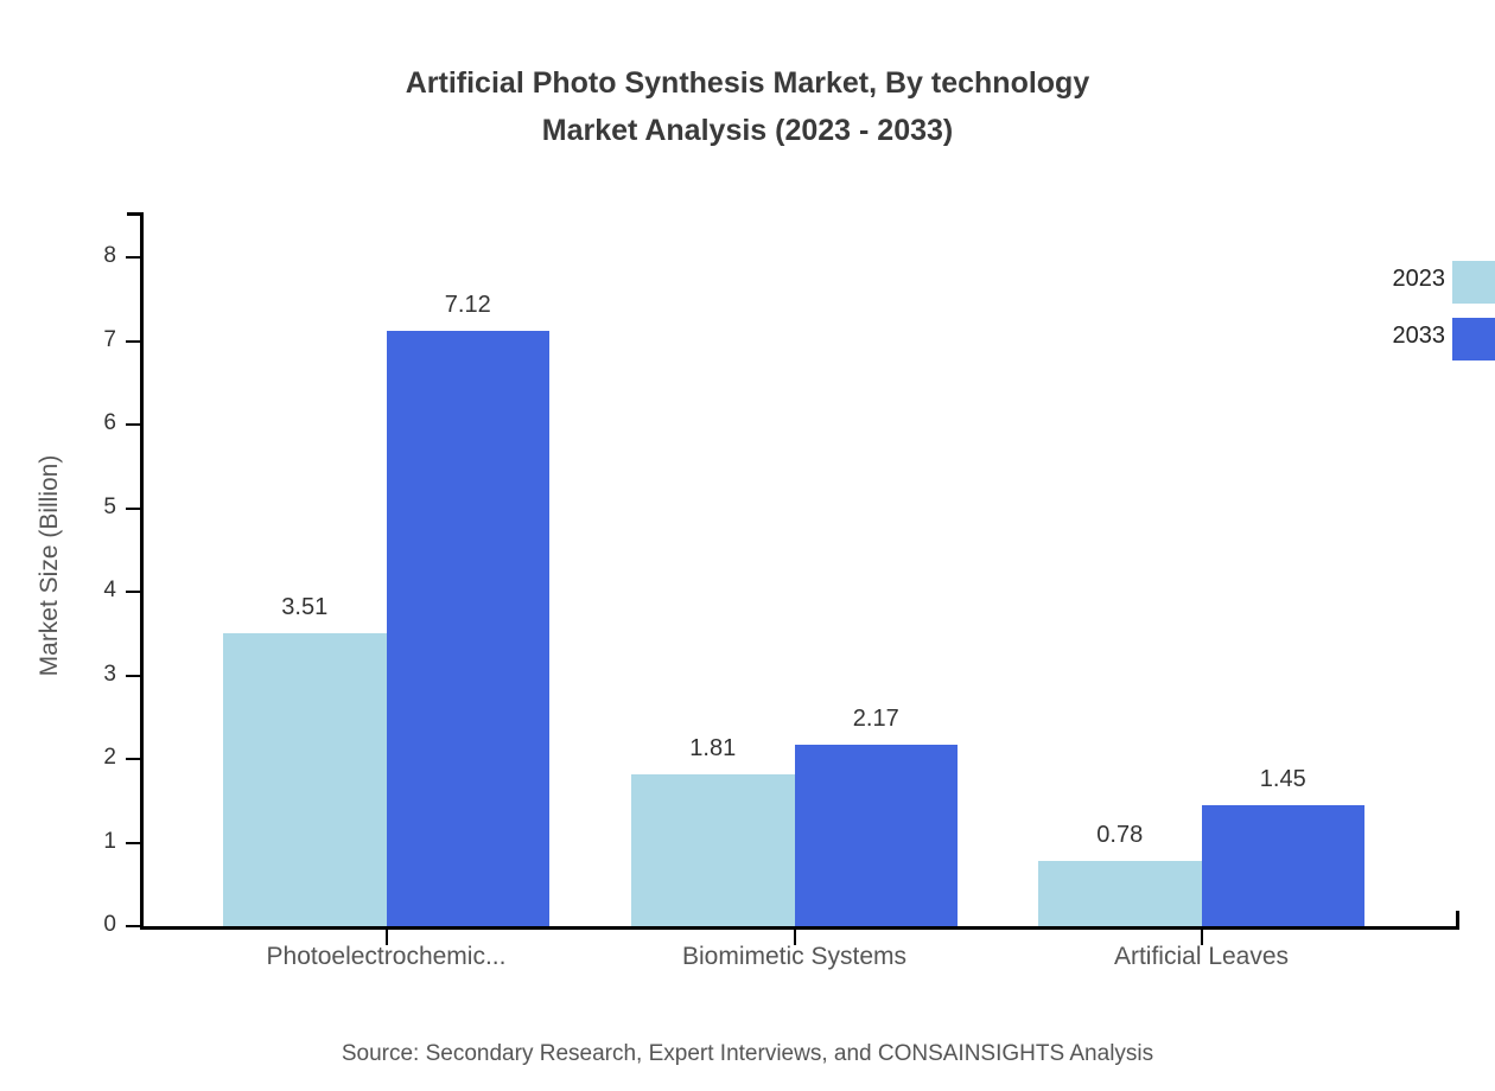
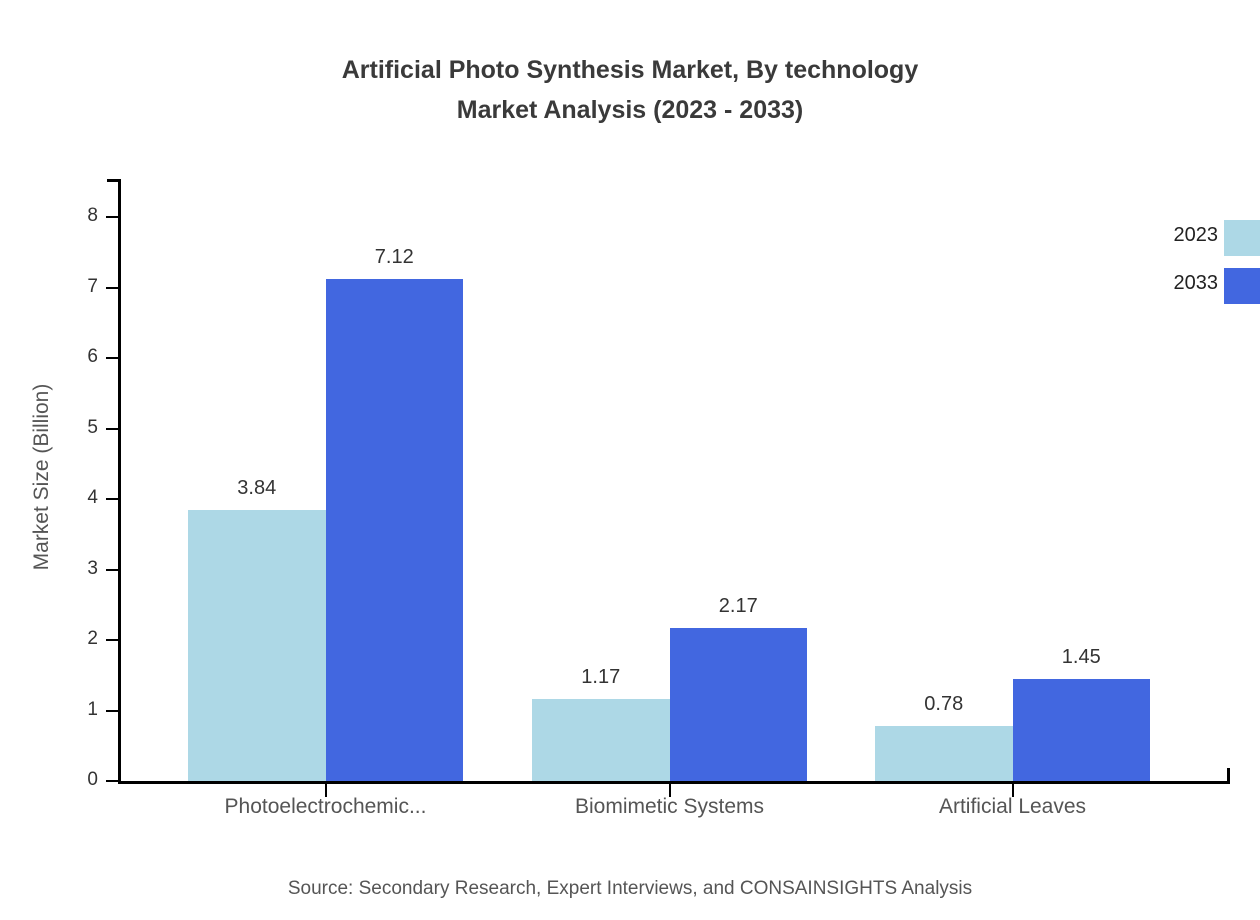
2023/Photoelectrochemic...: 3.51 -> 3.84
2023/Biomimetic Systems: 1.81 -> 1.17
